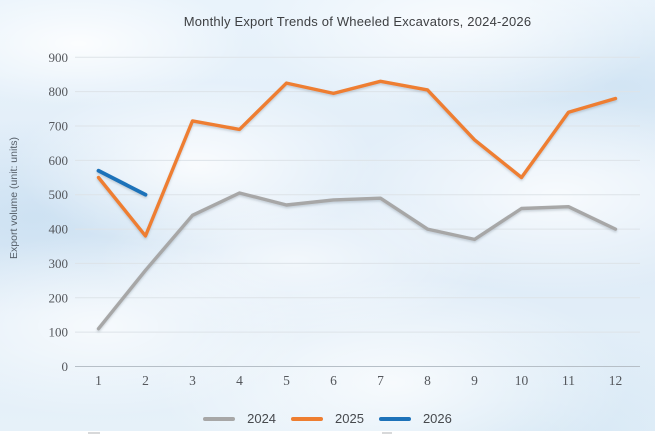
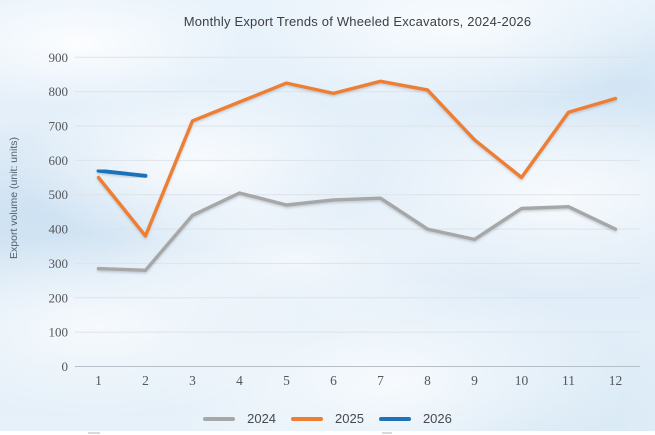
2024/1: 110 -> 280
2026/2: 500 -> 560
2025/4: 690 -> 770
